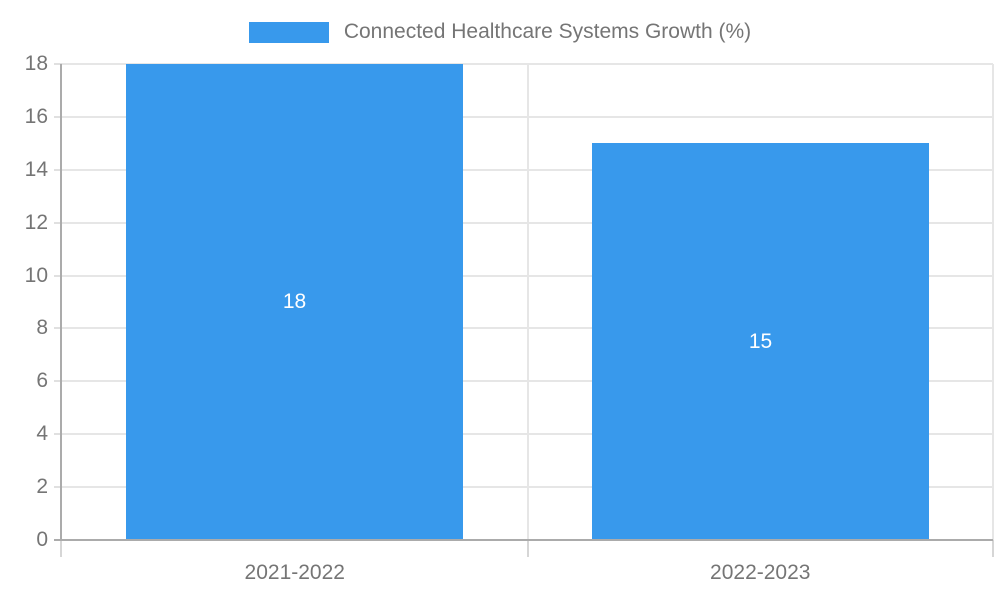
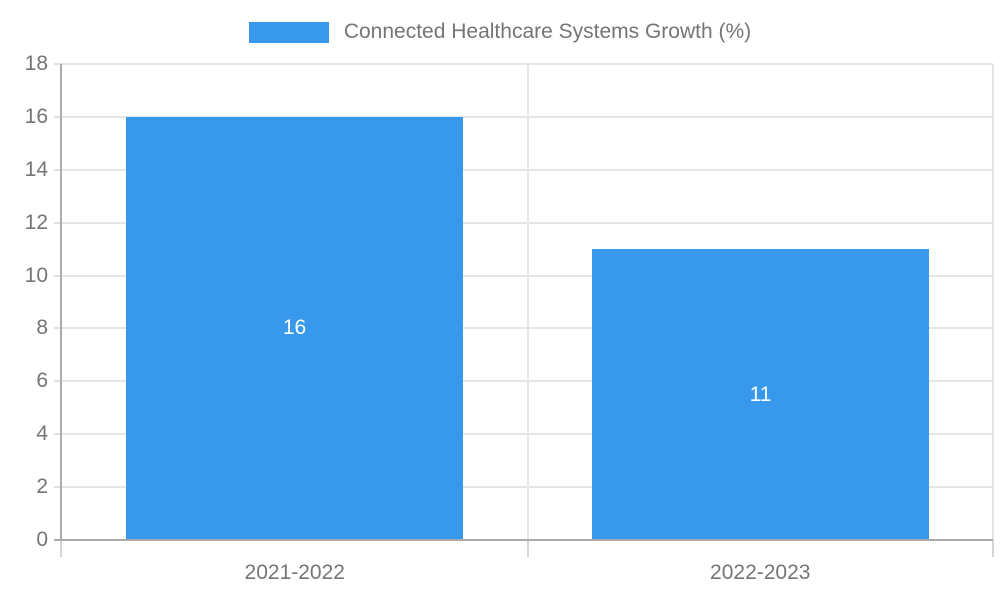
2021-2022: 18 -> 16
2022-2023: 15 -> 11
